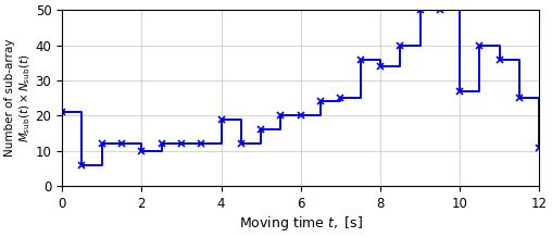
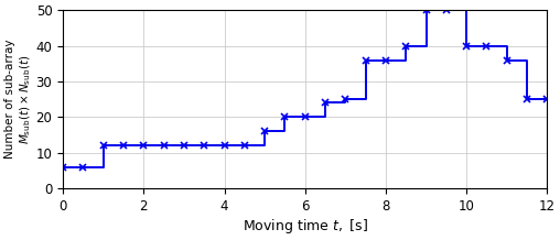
0: 21 -> 6
2: 10 -> 12
4: 19 -> 12
8: 34 -> 36
10: 27 -> 40
12: 11 -> 25
